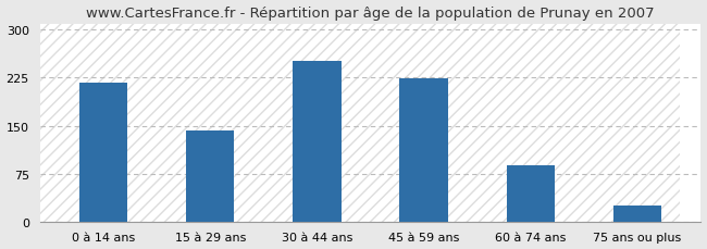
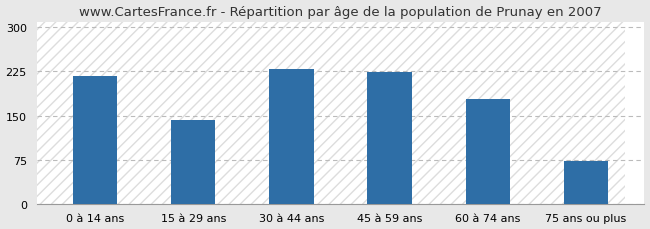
30 à 44 ans: 252 -> 230
60 à 74 ans: 88 -> 178
75 ans ou plus: 25 -> 72
